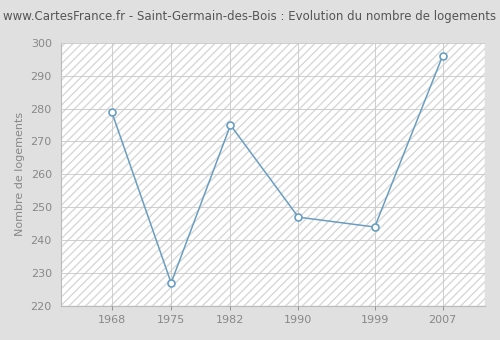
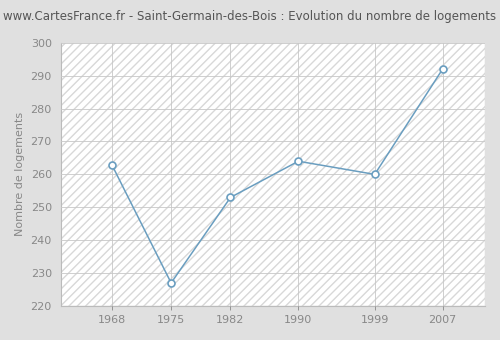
1968: 279 -> 263
1982: 275 -> 253
1990: 247 -> 264
1999: 244 -> 260
2007: 296 -> 292
